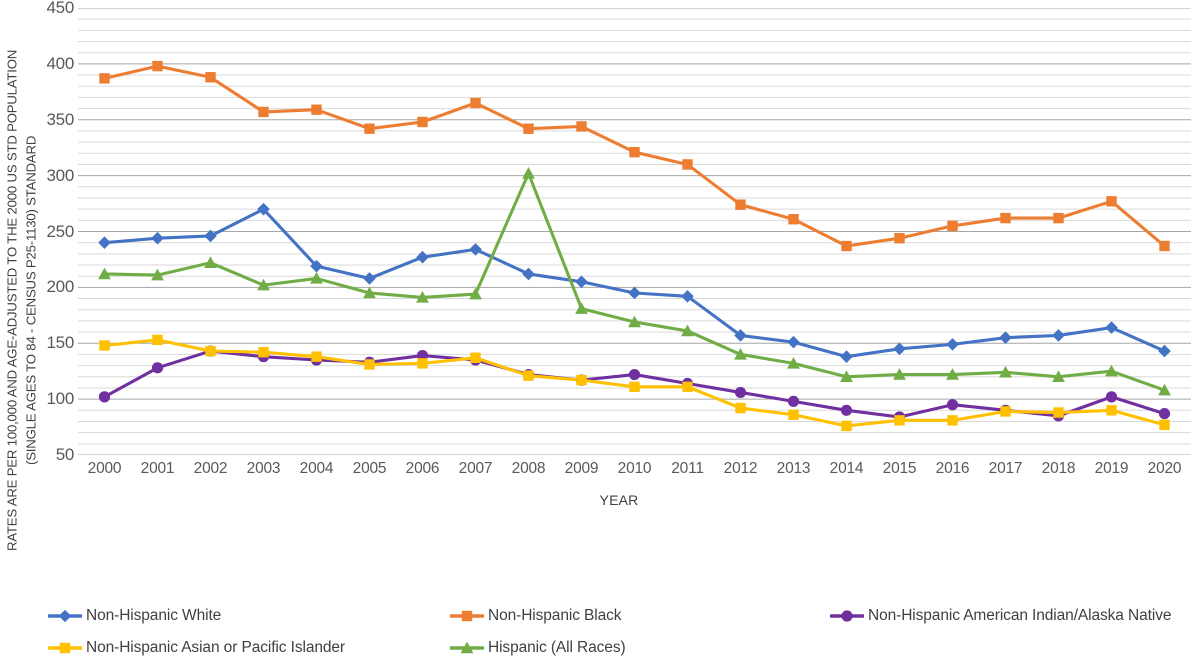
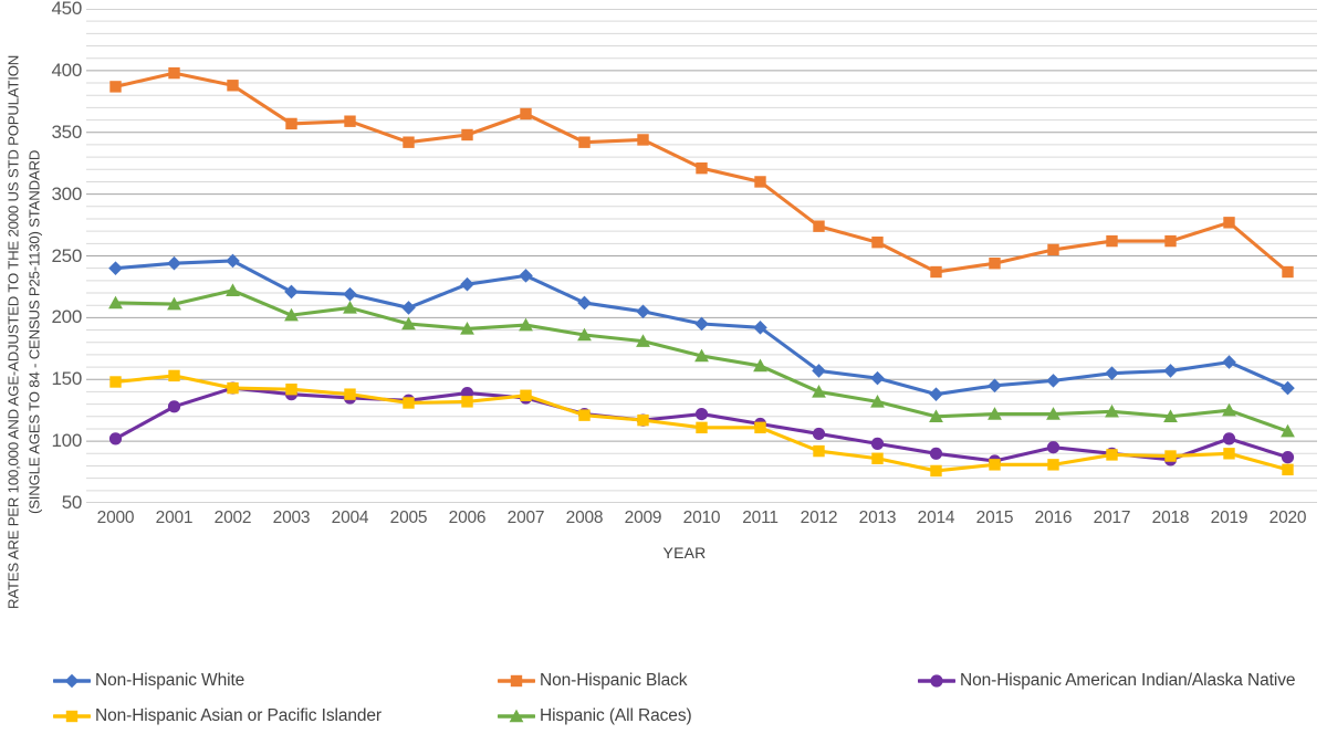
Non-Hispanic White/2003: 270 -> 221
Hispanic (All Races)/2008: 302 -> 186
